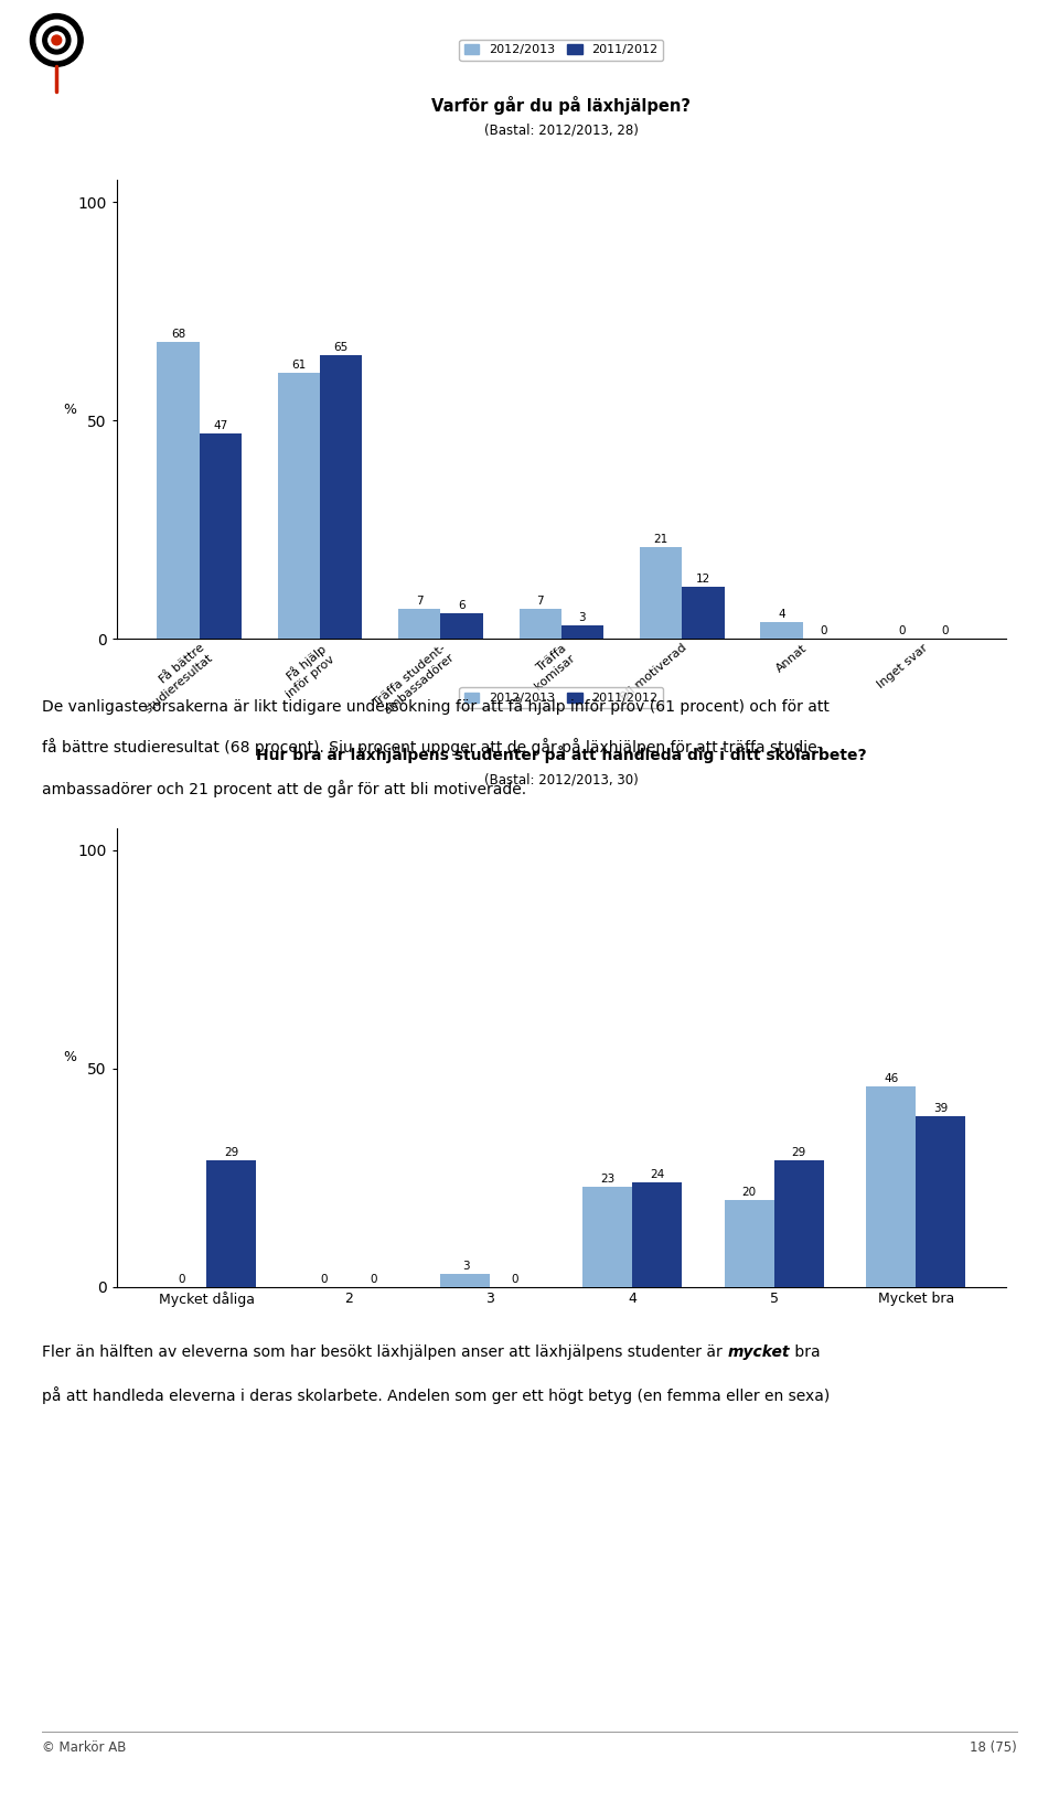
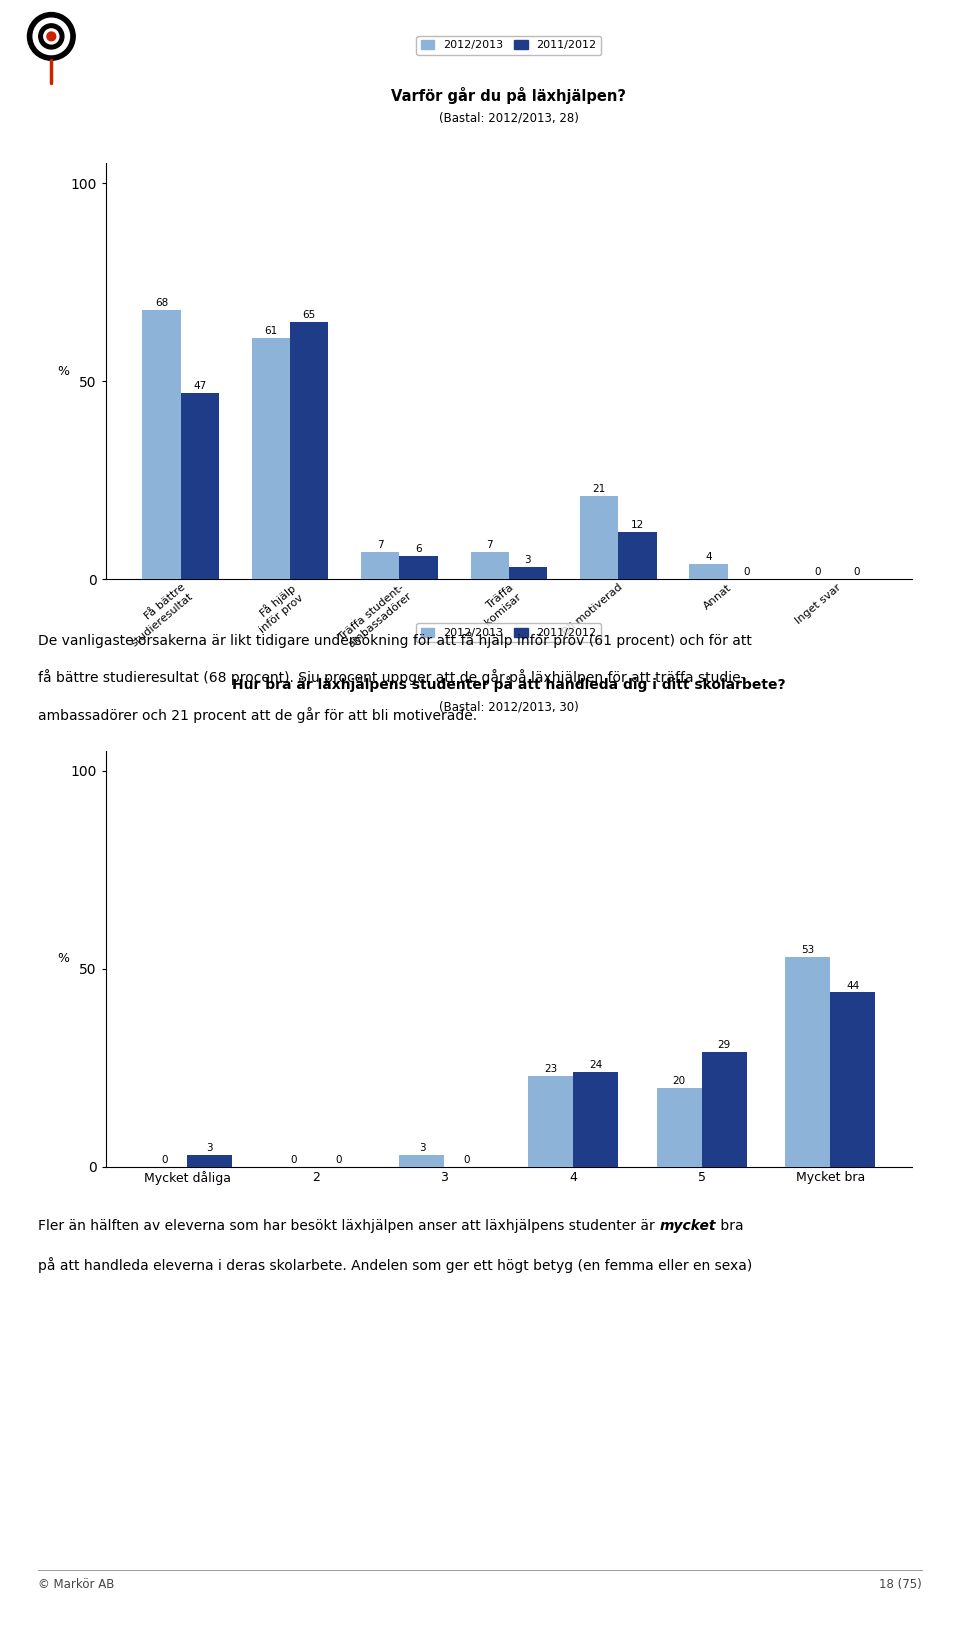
2011/2012/Mycket dåliga: 29 -> 3
2012/2013/Mycket bra: 46 -> 53
2011/2012/Mycket bra: 39 -> 44
